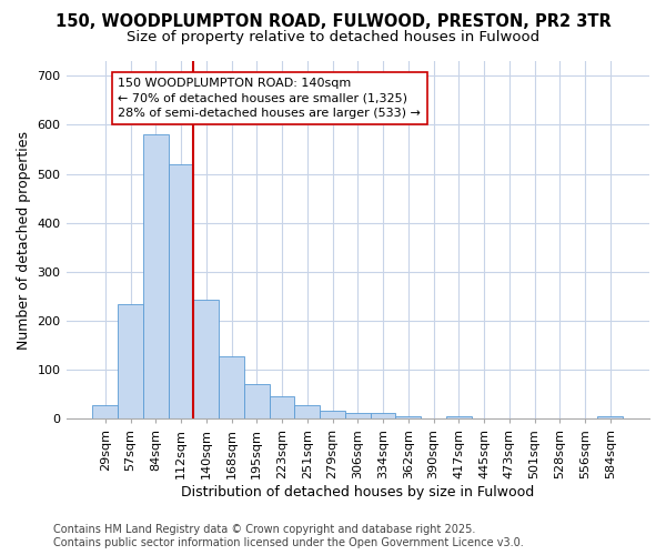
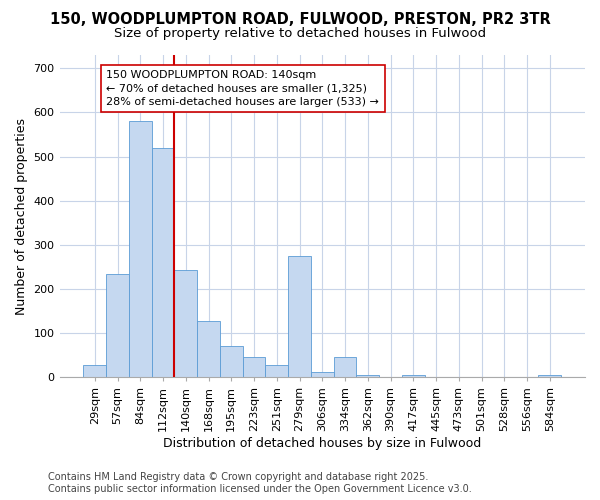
279sqm: 16 -> 275
334sqm: 11 -> 45
